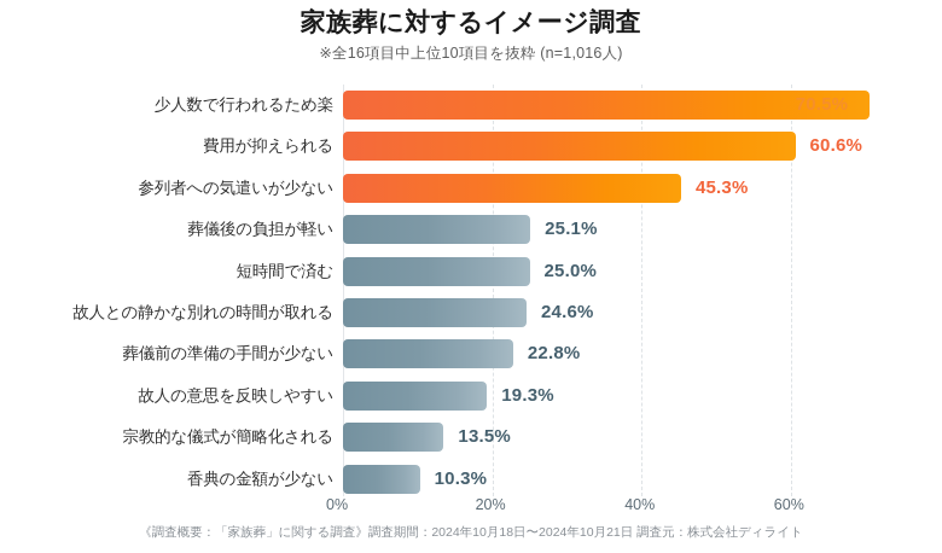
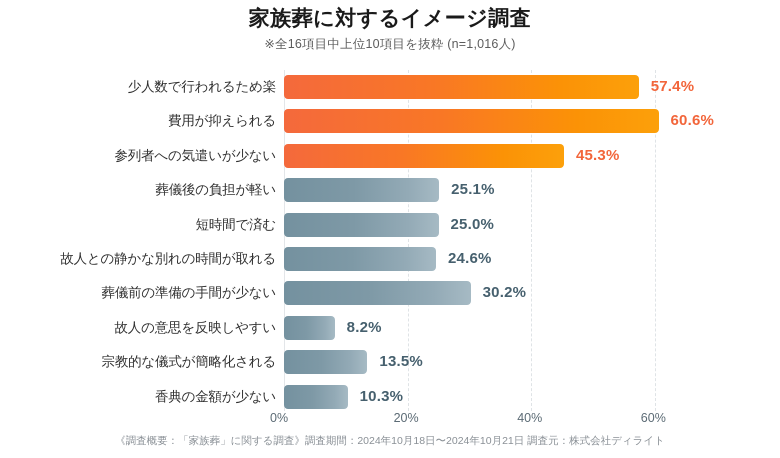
少人数で行われるため楽: 70.5% -> 57.4%
葬儀前の準備の手間が少ない: 22.8% -> 30.2%
故人の意思を反映しやすい: 19.3% -> 8.2%
